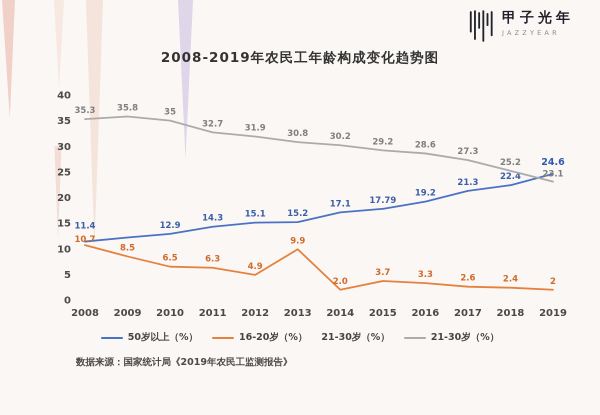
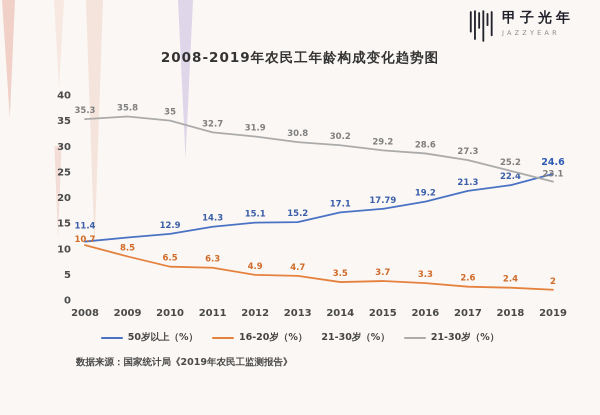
16-20岁（%）/2013: 9.9 -> 4.7
16-20岁（%）/2014: 2.0 -> 3.5
